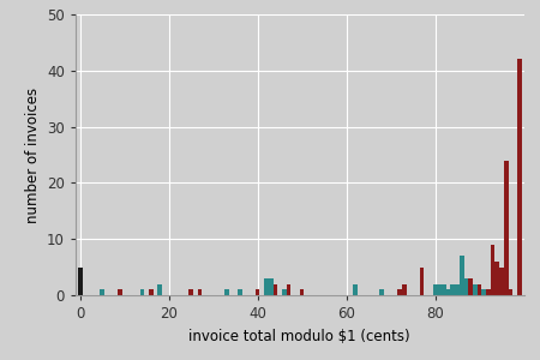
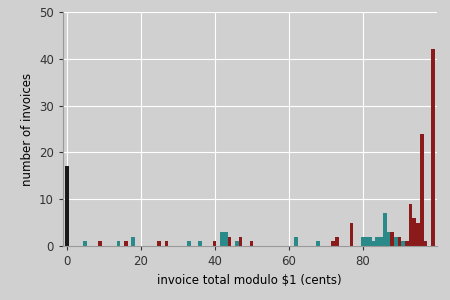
0: 5 -> 17
